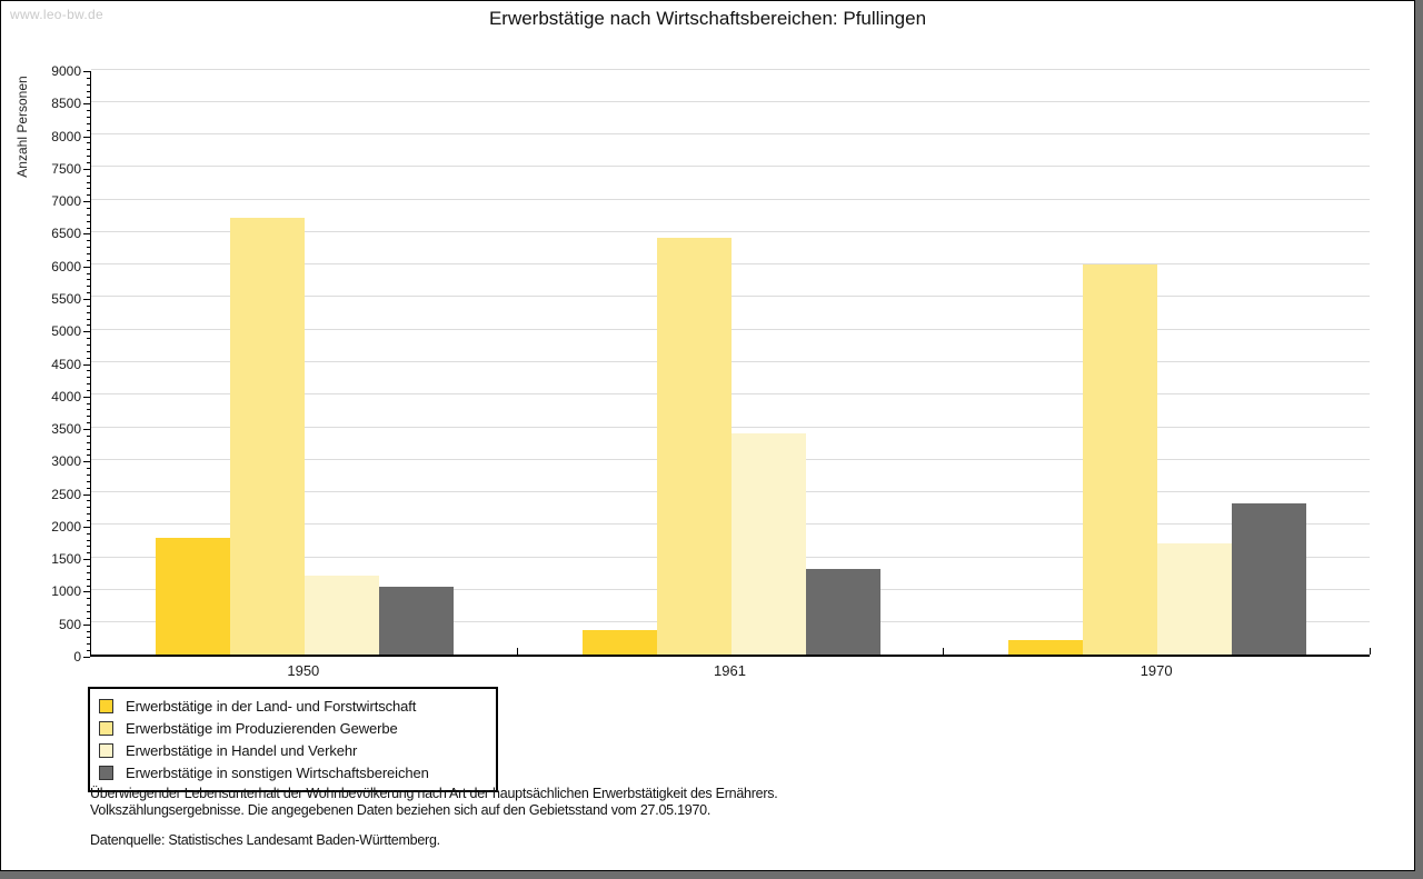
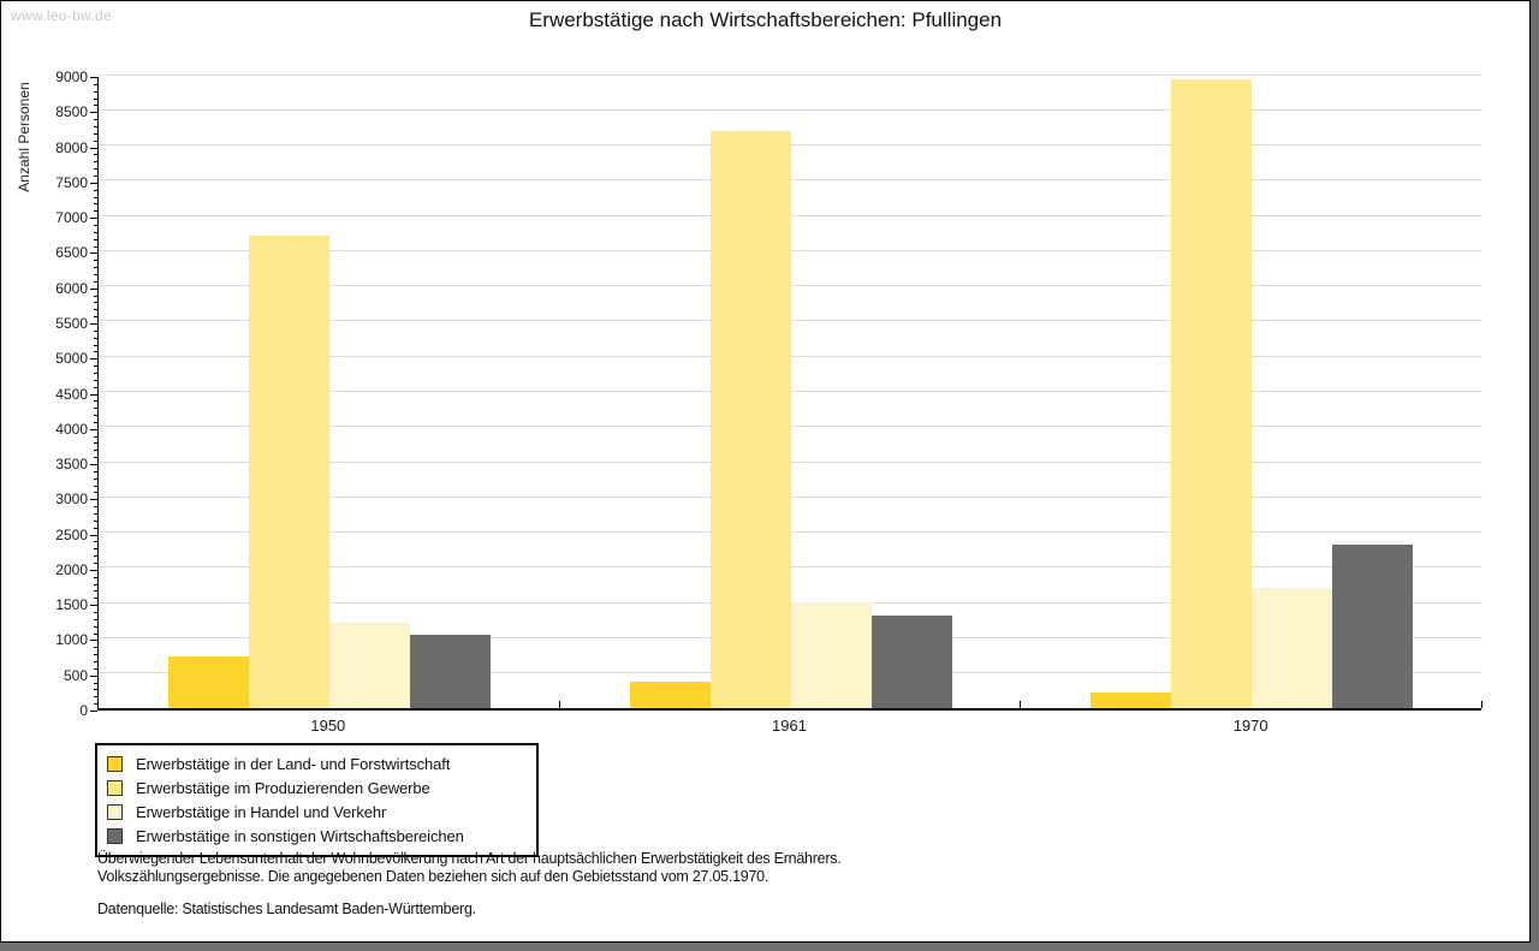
Erwerbstätige in der Land- und Forstwirtschaft/1950: 1800 -> 700
Erwerbstätige im Produzierenden Gewerbe/1961: 6400 -> 8200
Erwerbstätige in Handel und Verkehr/1961: 3400 -> 1500
Erwerbstätige im Produzierenden Gewerbe/1970: 6000 -> 8900
